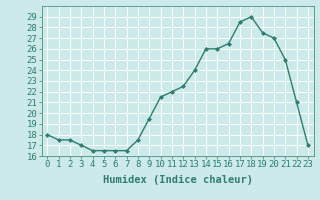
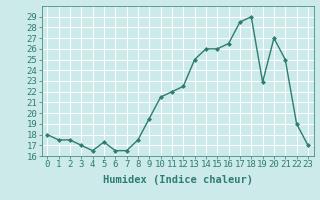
5: 16.5 -> 17.3
13: 24.0 -> 25.0
19: 27.5 -> 22.9
22: 21.0 -> 19.0
